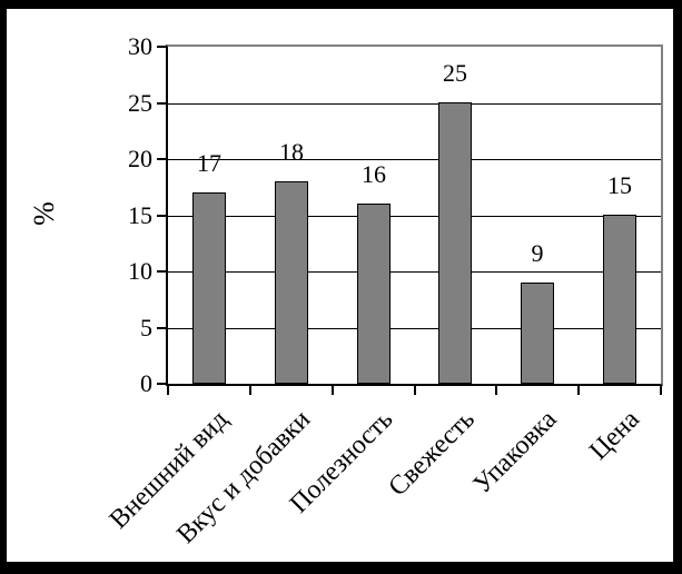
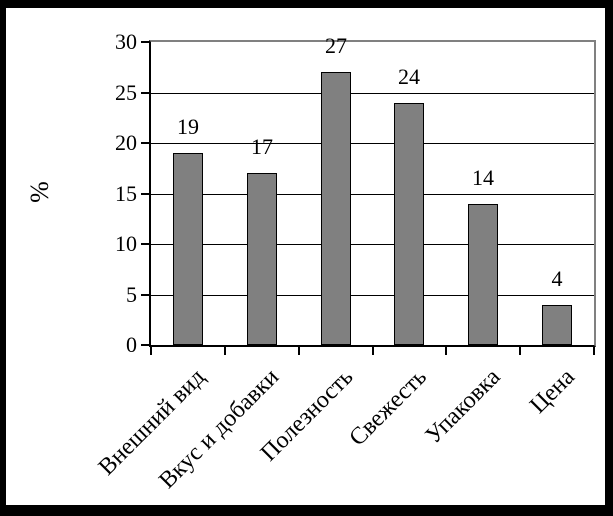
Внешний вид: 17 -> 19
Вкус и добавки: 18 -> 17
Полезность: 16 -> 27
Свежесть: 25 -> 24
Упаковка: 9 -> 14
Цена: 15 -> 4
